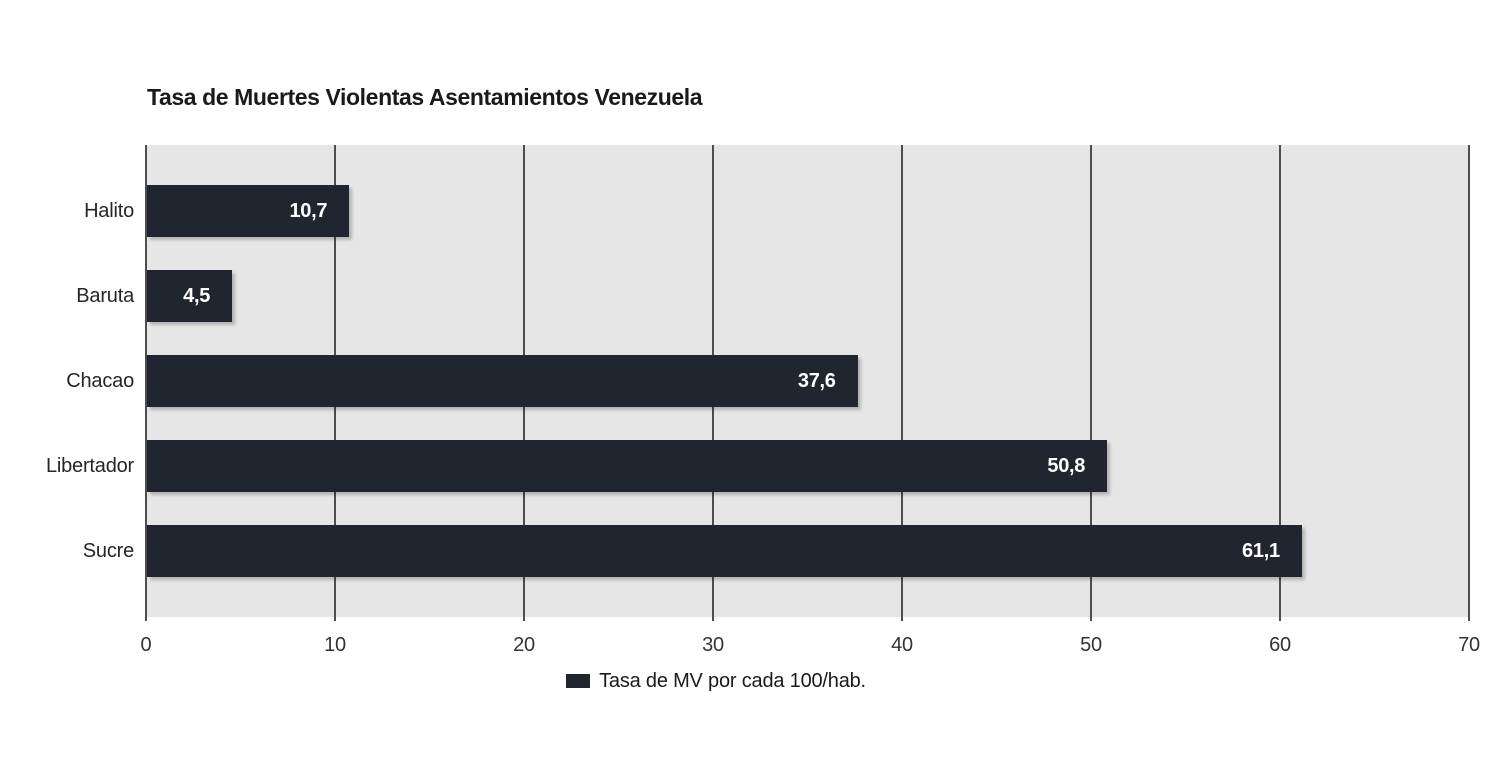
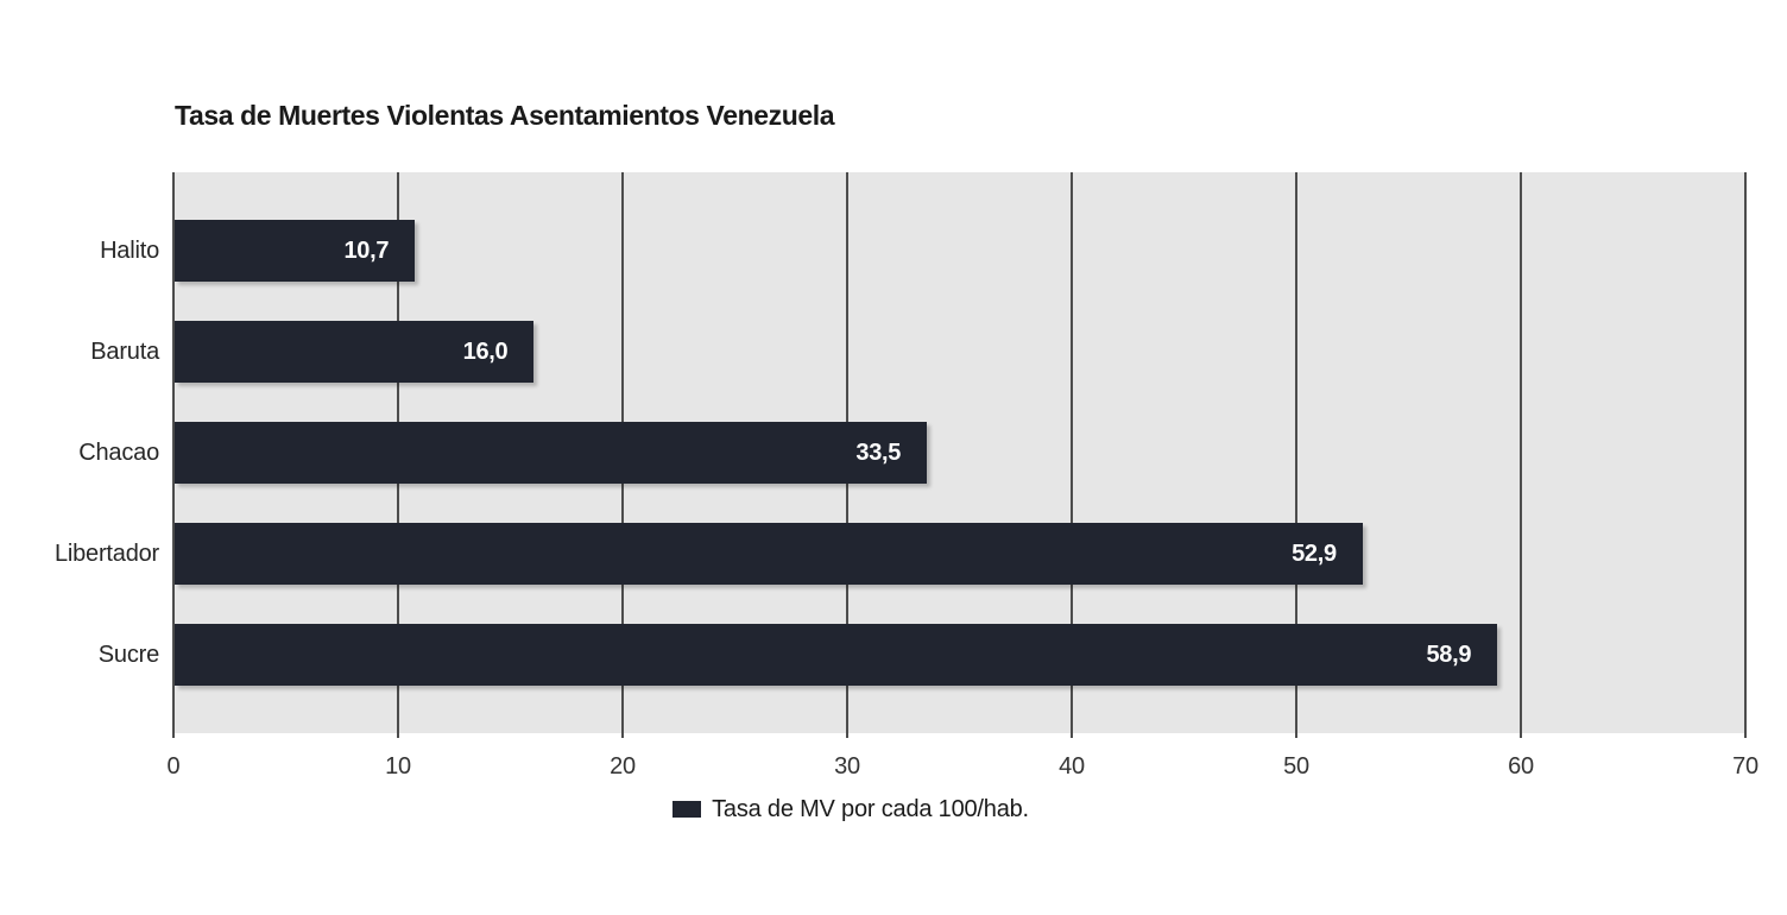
Baruta: 4,5 -> 16,0
Chacao: 37,6 -> 33,5
Libertador: 50,8 -> 52,9
Sucre: 61,1 -> 58,9
